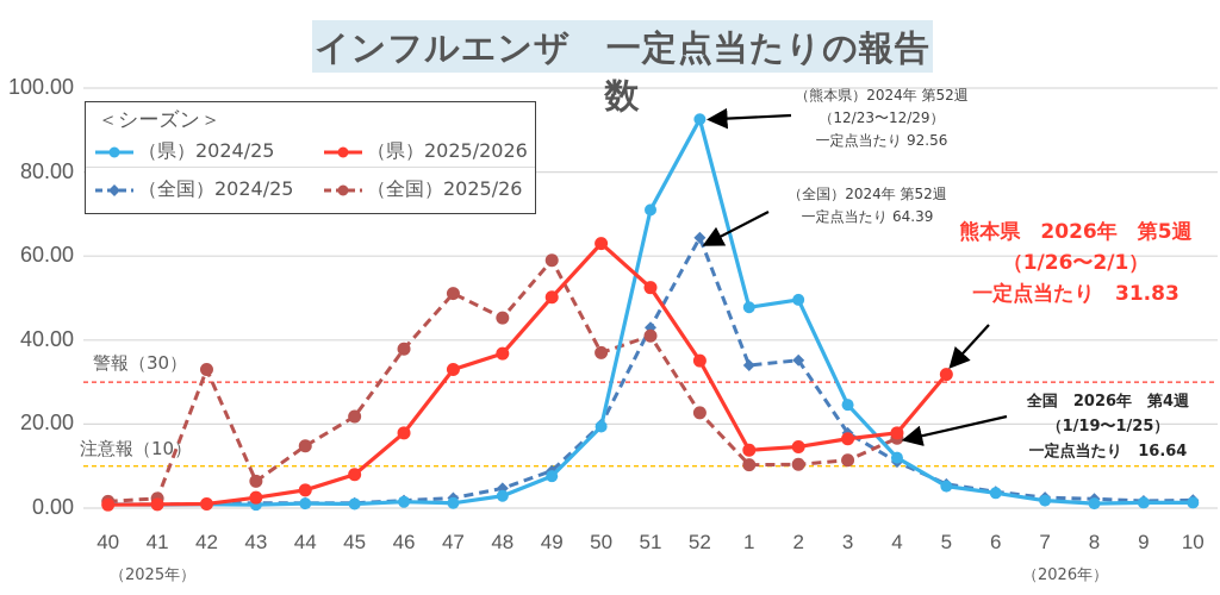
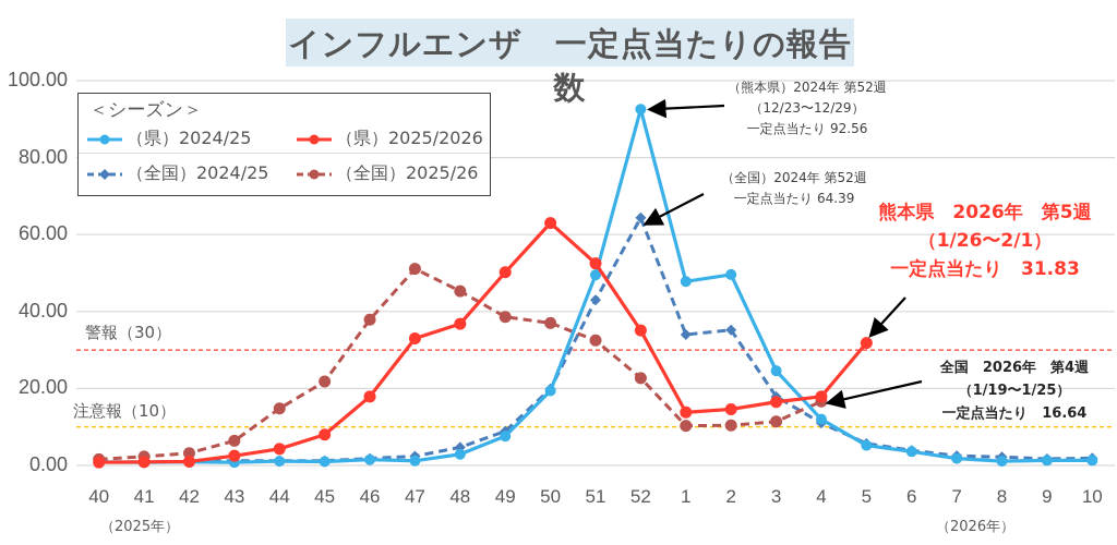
（全国）2025/26/42: 33 -> 3
（全国）2025/26/49: 59 -> 39
（県）2024/25/51: 71 -> 50
（全国）2025/26/51: 41 -> 32
